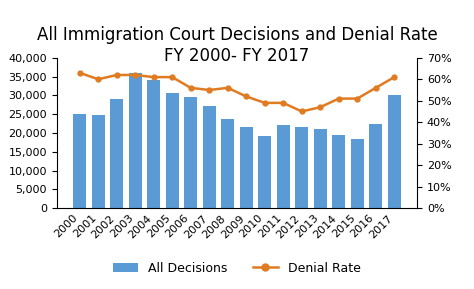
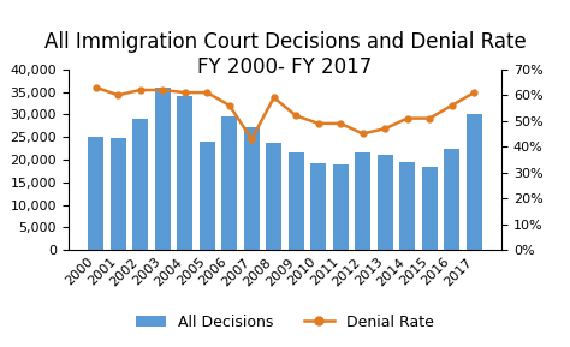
All Decisions/2005: 30,700 -> 24,000
Denial Rate/2007: 55% -> 43%
Denial Rate/2008: 56% -> 59%
All Decisions/2011: 22,000 -> 19,000
